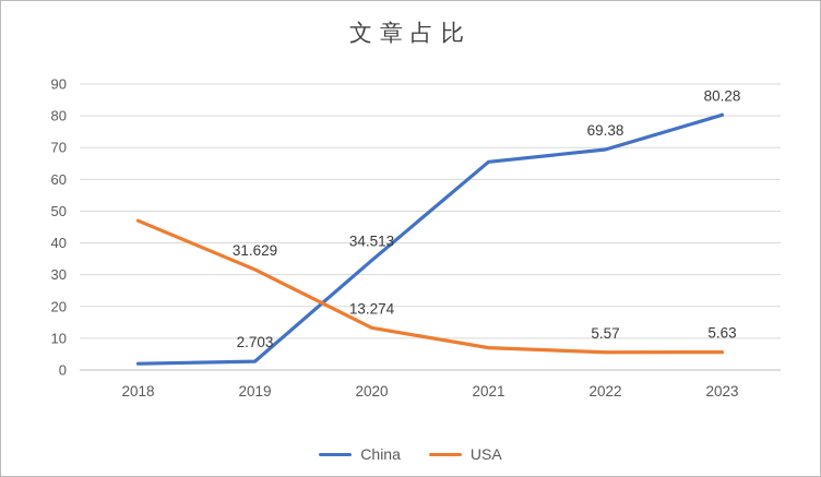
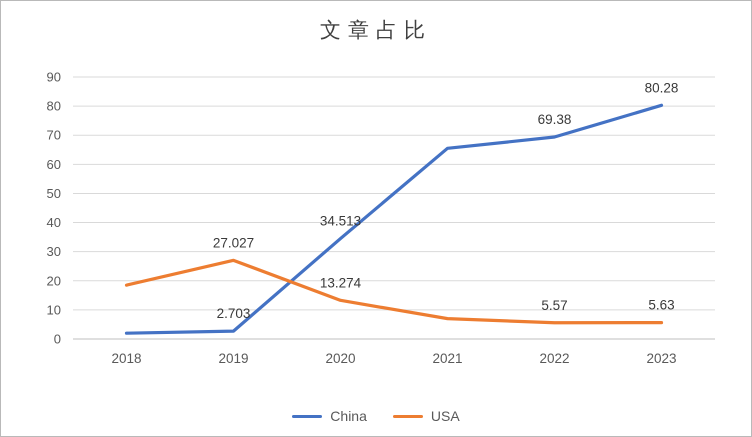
USA/2018: 47 -> 18
USA/2019: 31.629 -> 27.027
